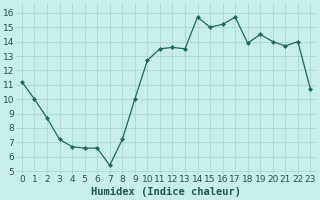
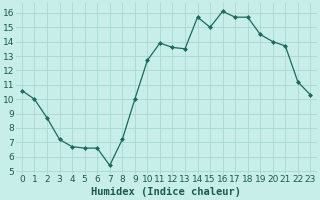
0: 11.2 -> 10.6
11: 13.5 -> 13.9
16: 15.2 -> 16.1
18: 13.9 -> 15.7
22: 14.0 -> 11.2
23: 10.7 -> 10.3
